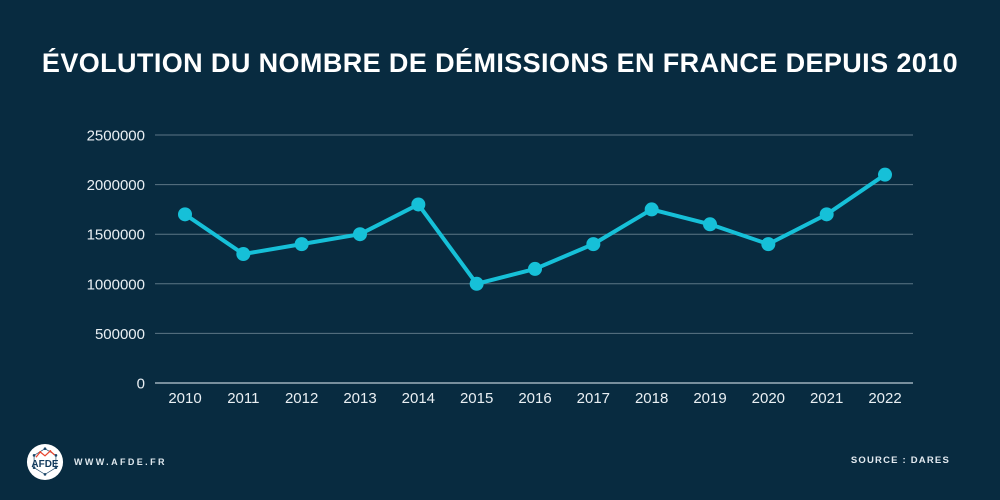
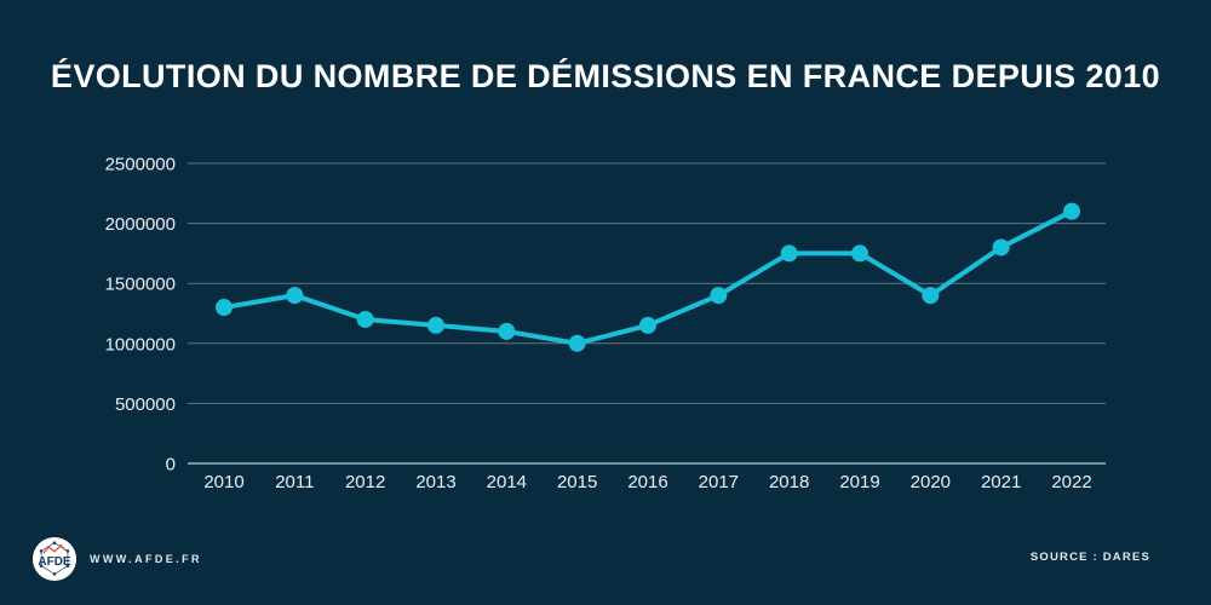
2010: 1700000 -> 1300000
2011: 1300000 -> 1400000
2012: 1400000 -> 1200000
2013: 1500000 -> 1200000
2014: 1800000 -> 1100000
2019: 1600000 -> 1800000
2021: 1700000 -> 1800000
